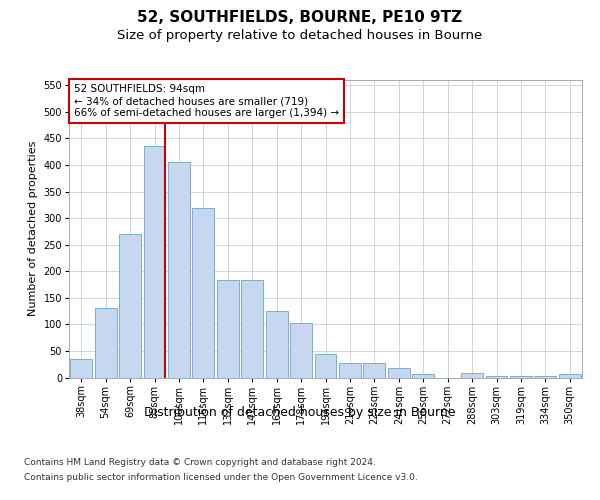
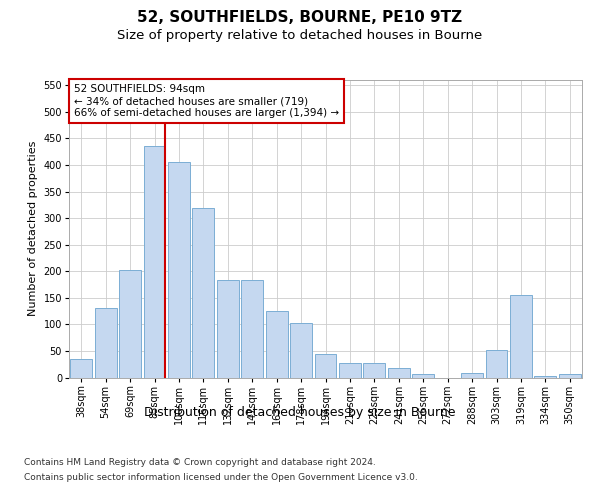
69sqm: 270 -> 202
303sqm: 3 -> 52
319sqm: 3 -> 156
